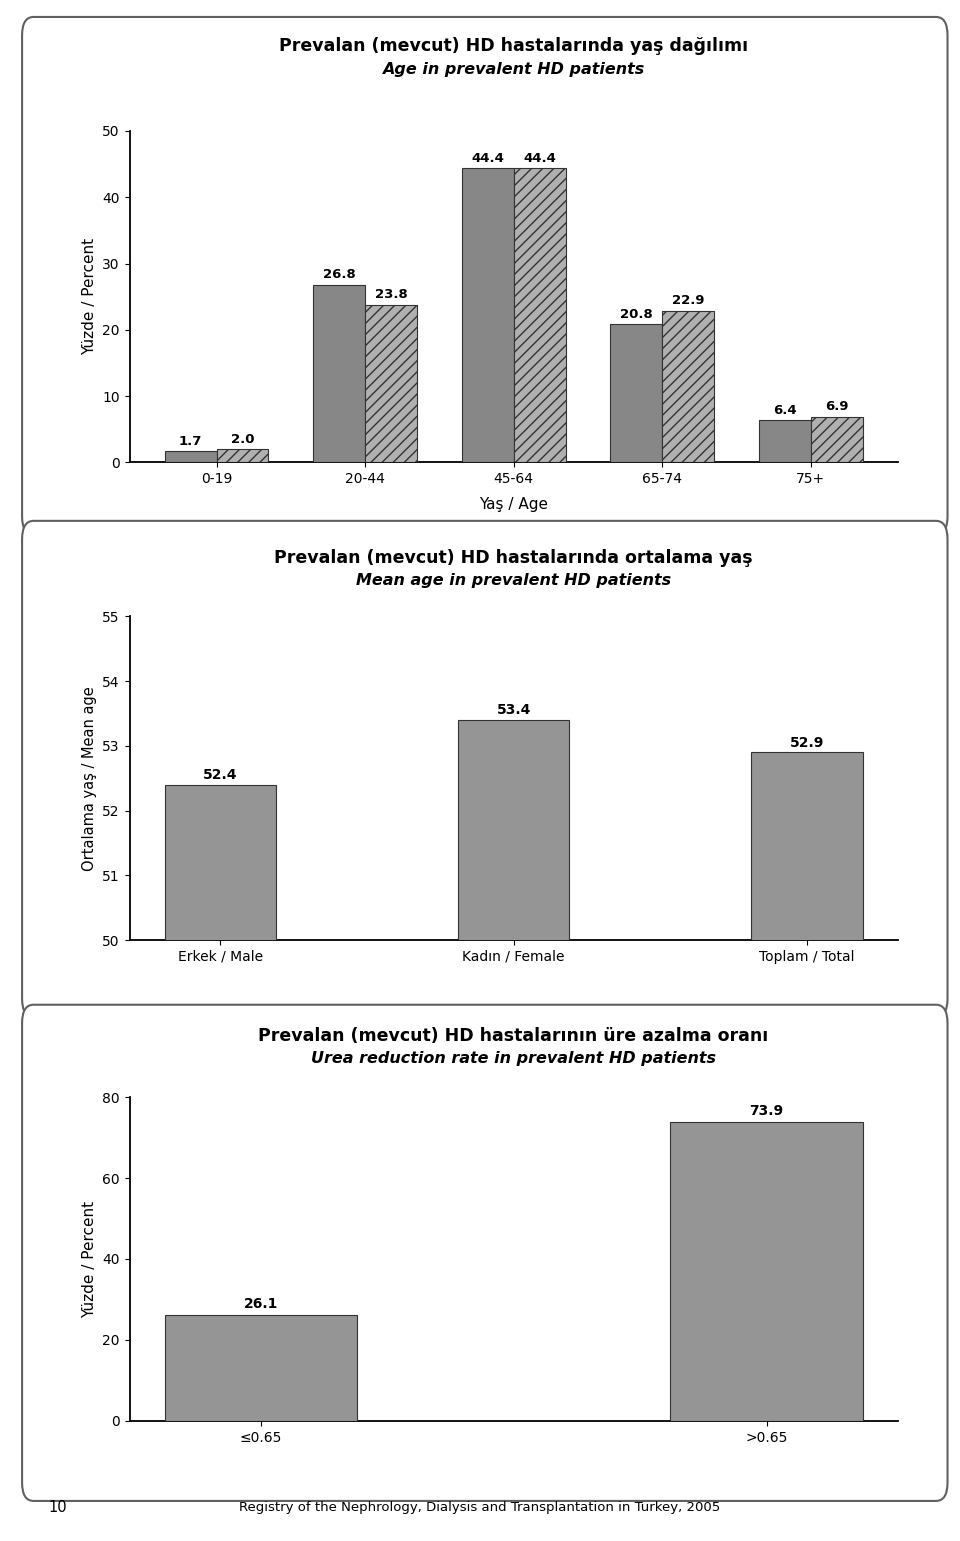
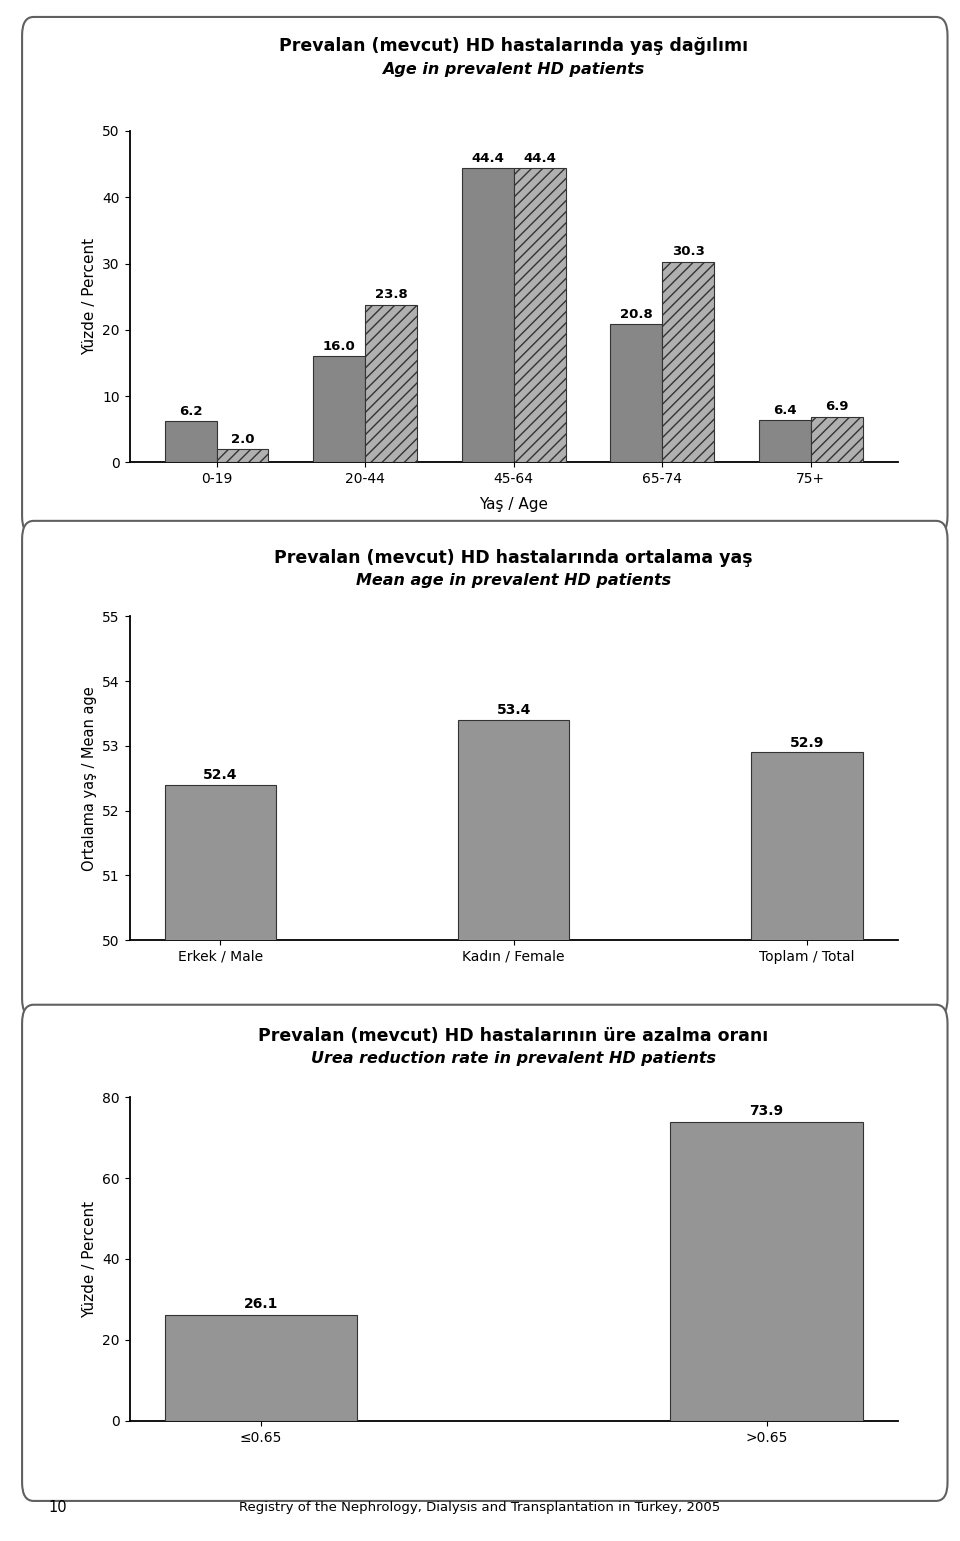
Erkek / Male/0-19: 1.7 -> 6.2
Erkek / Male/20-44: 26.8 -> 16.0
Kadın / Female/65-74: 22.9 -> 30.3
